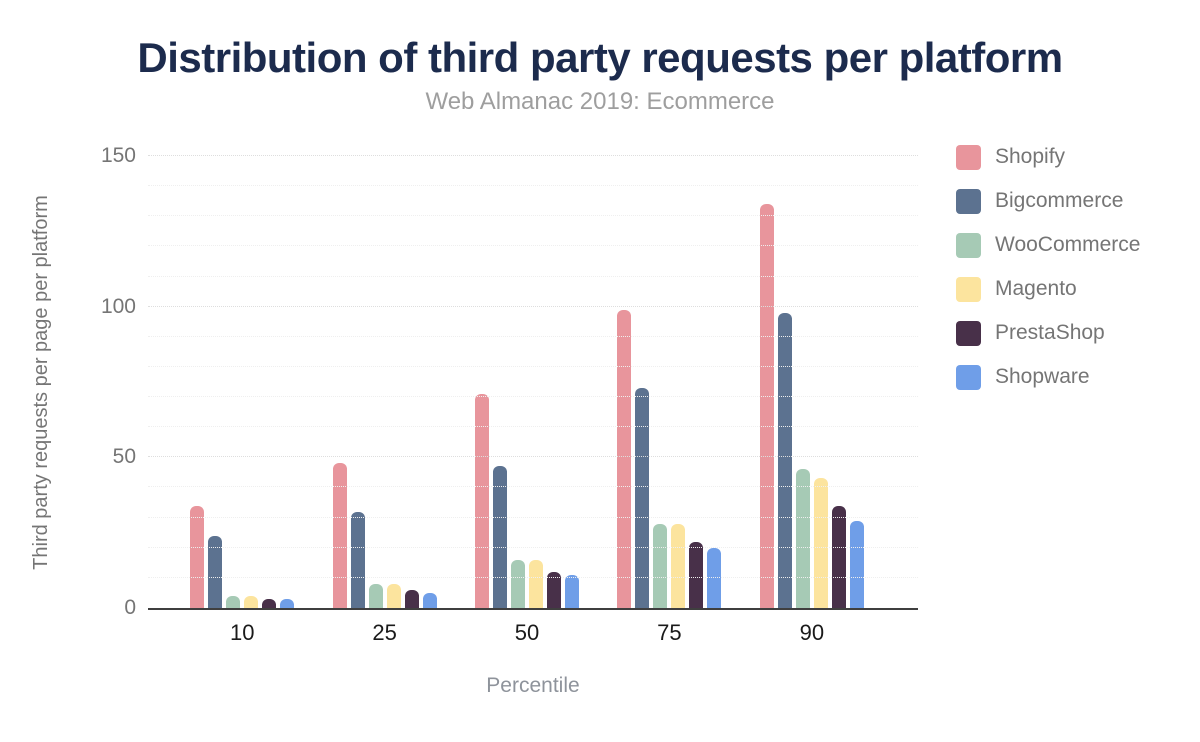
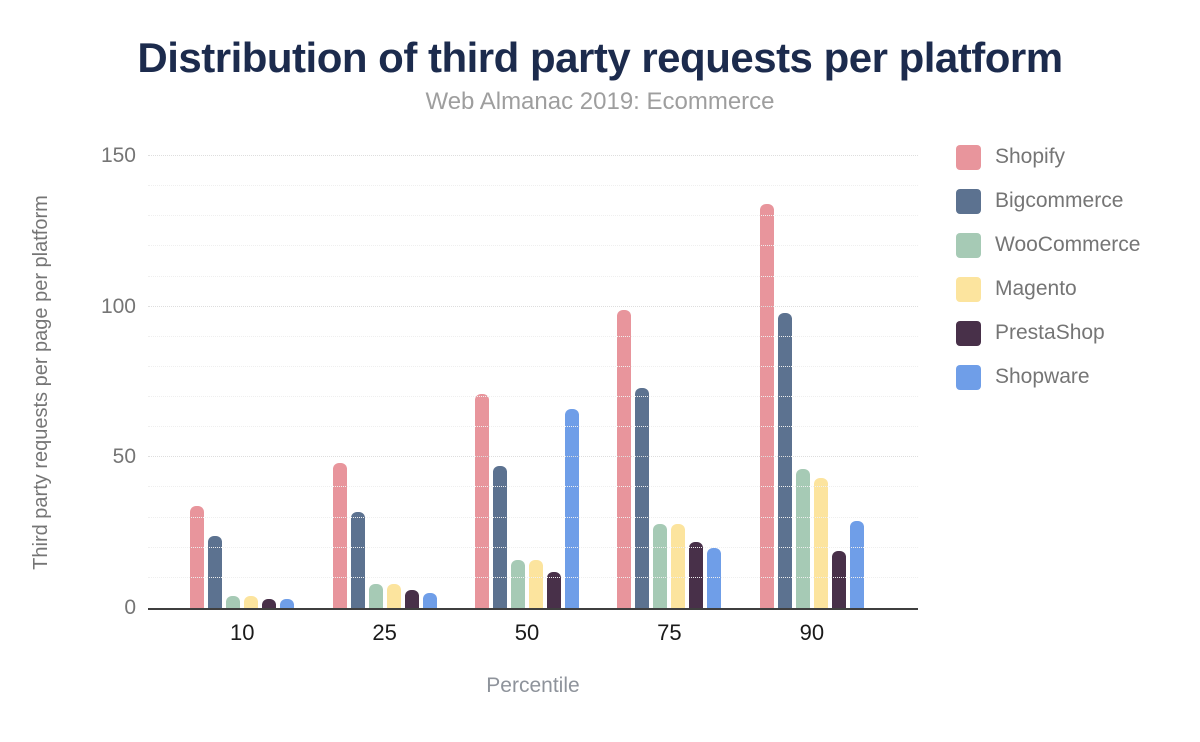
Shopware/50: 11 -> 66
PrestaShop/90: 34 -> 19
